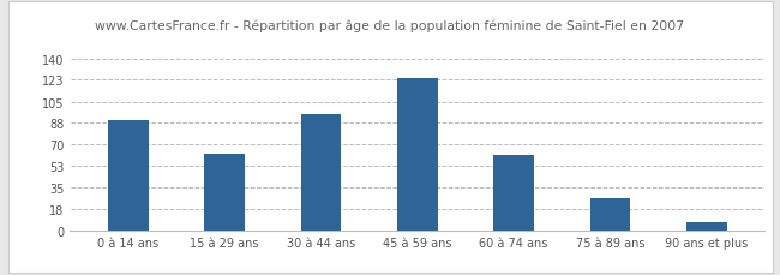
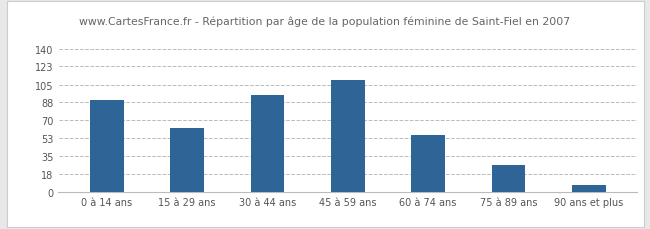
45 à 59 ans: 124 -> 109
60 à 74 ans: 62 -> 56
